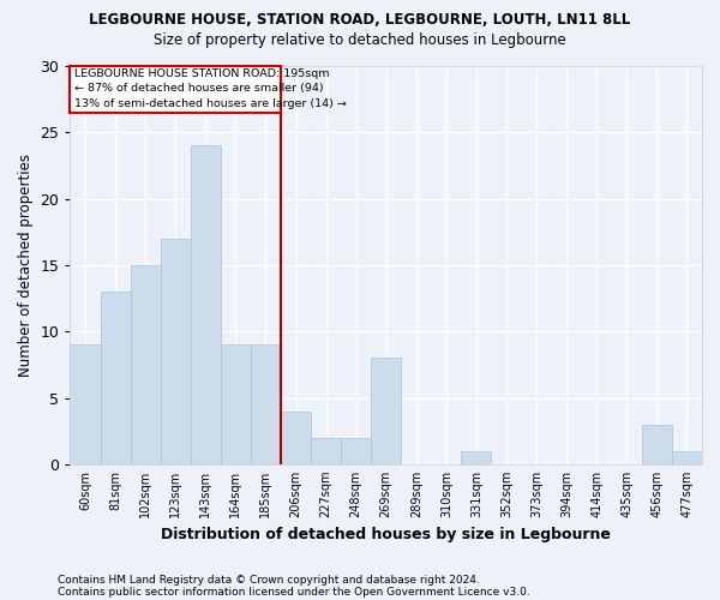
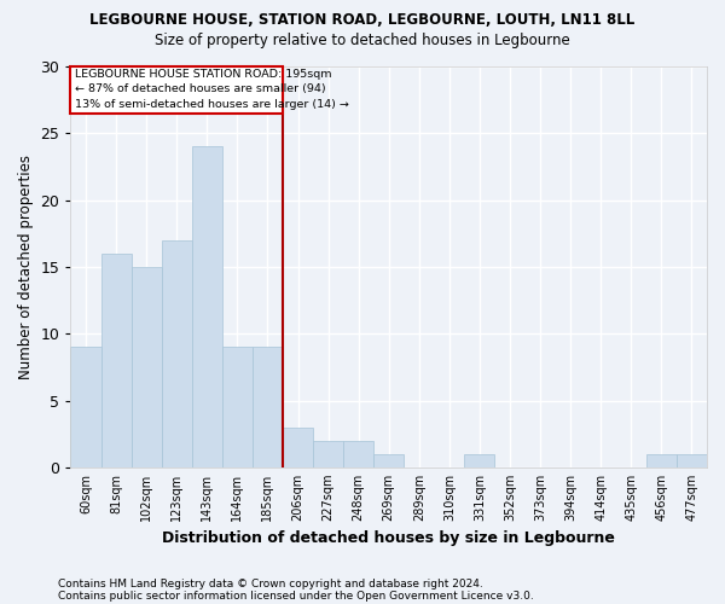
81sqm: 13 -> 16
206sqm: 4 -> 3
269sqm: 8 -> 1
456sqm: 3 -> 1
